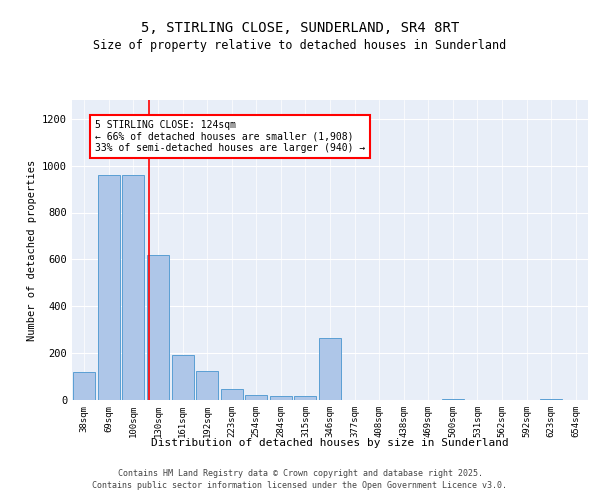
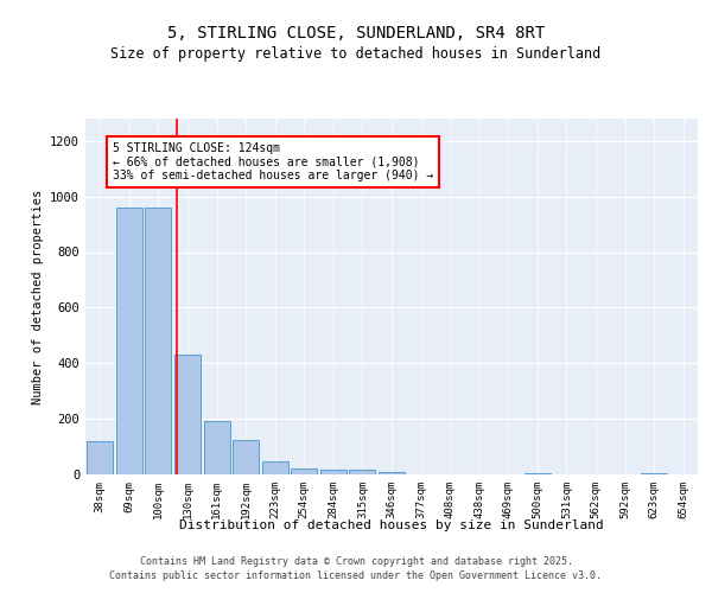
130sqm: 620 -> 430
346sqm: 265 -> 10
